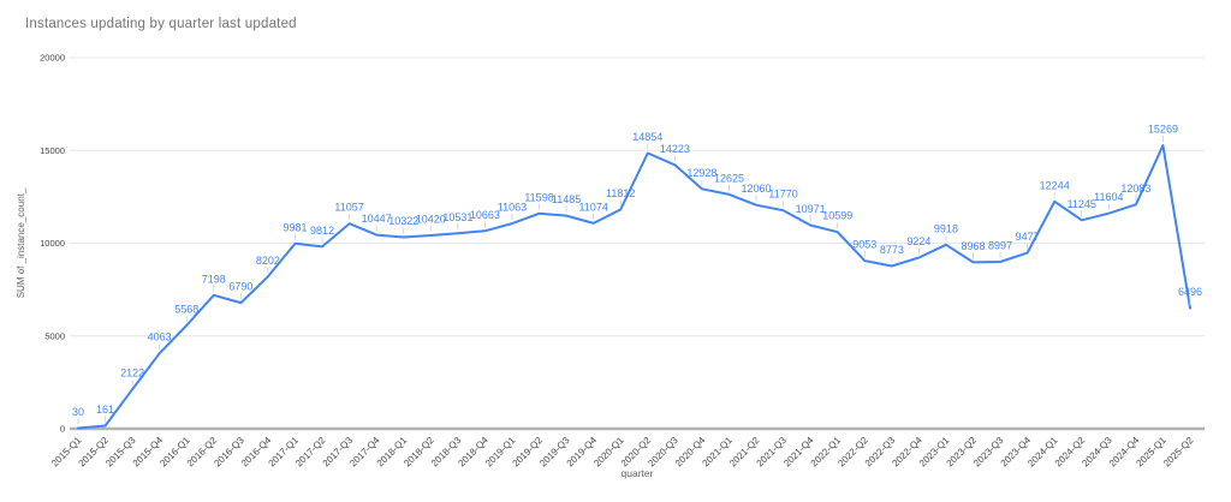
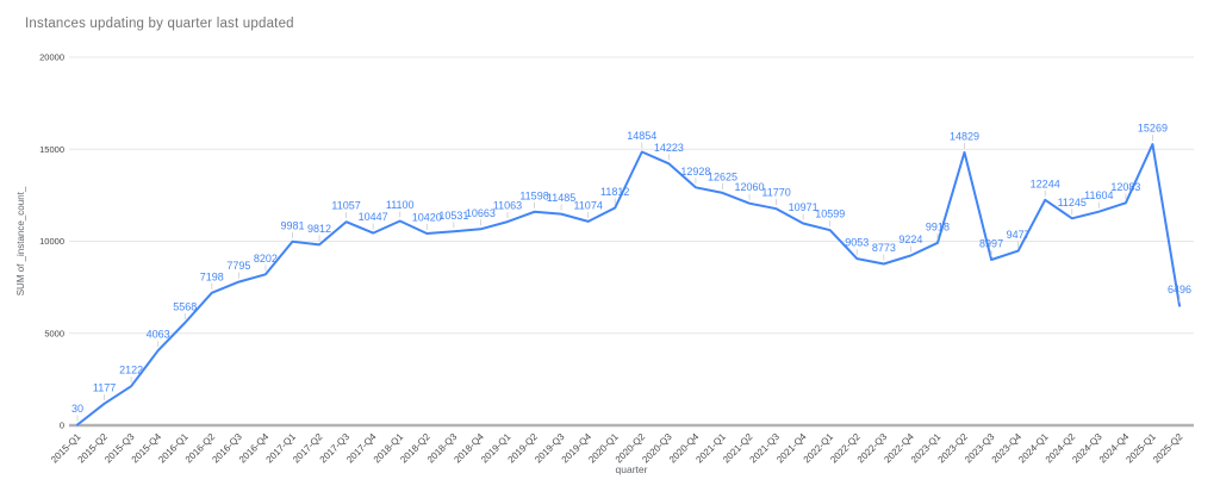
2015-Q2: 161 -> 1177
2016-Q3: 6790 -> 7795
2018-Q1: 10322 -> 11100
2023-Q2: 8968 -> 14829
